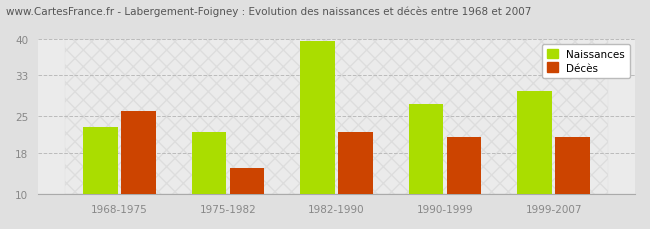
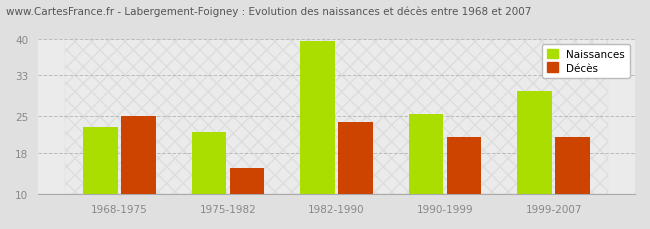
Décès/1968-1975: 26 -> 25
Décès/1982-1990: 22 -> 24
Naissances/1990-1999: 27.5 -> 25.4
